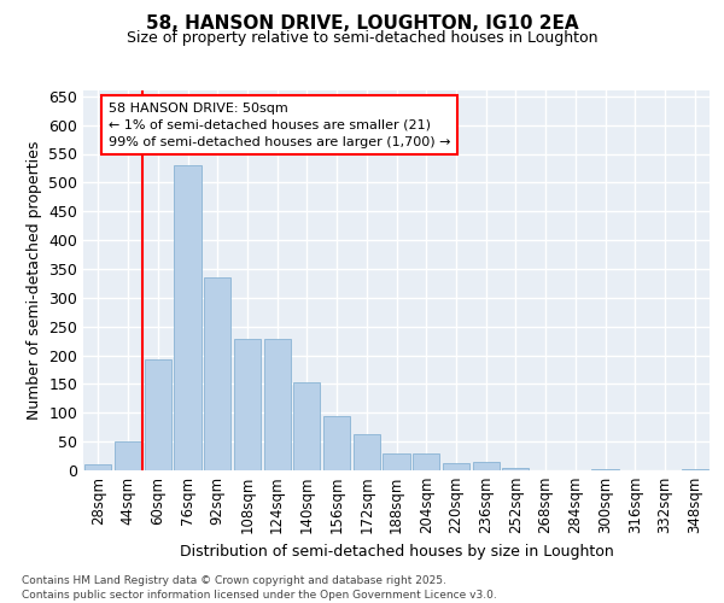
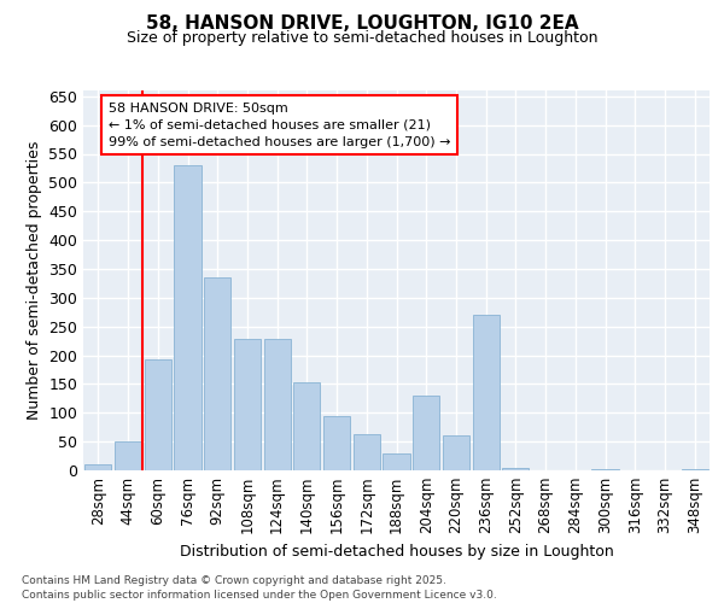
204sqm: 30 -> 130
220sqm: 13 -> 60
236sqm: 15 -> 270
